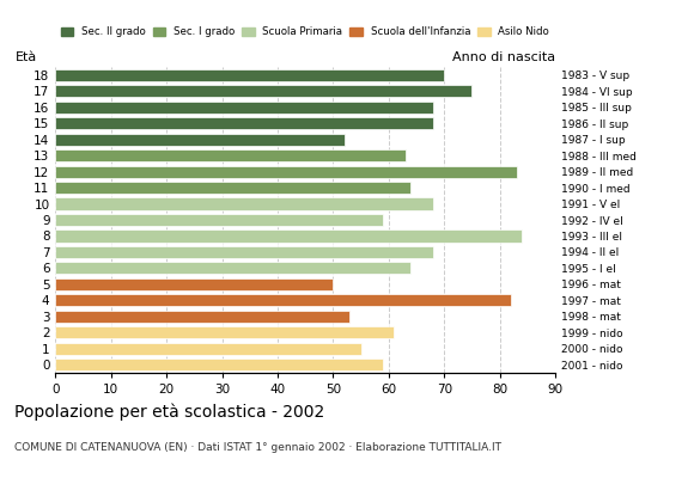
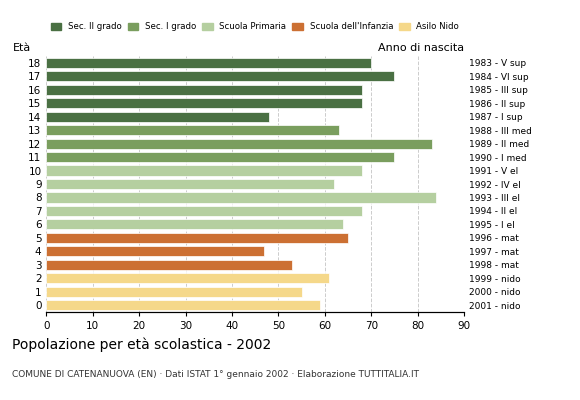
14: 52 -> 48
11: 64 -> 75
9: 59 -> 62
5: 50 -> 65
4: 82 -> 47
